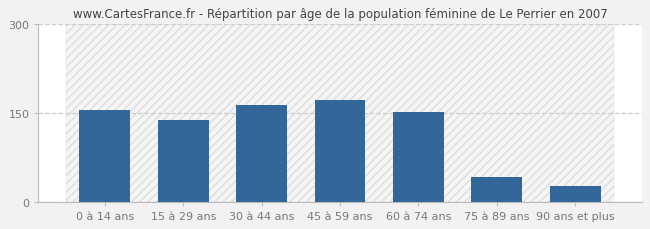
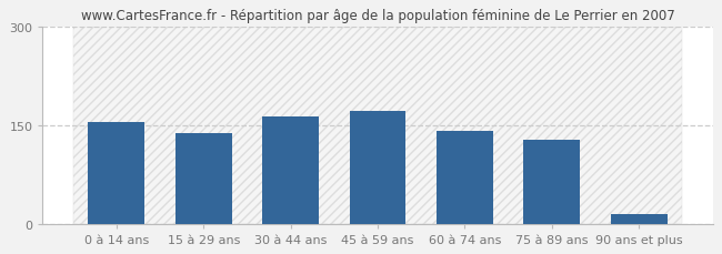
60 à 74 ans: 152 -> 141
75 à 89 ans: 42 -> 128
90 ans et plus: 26 -> 15
